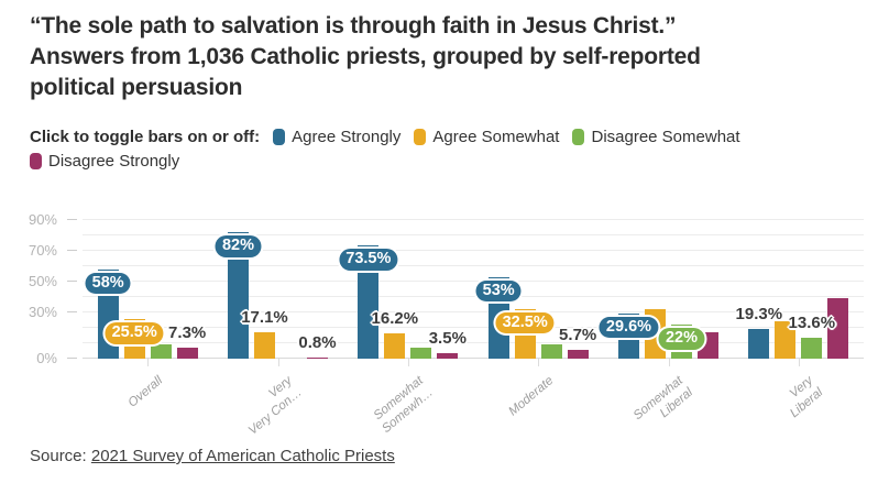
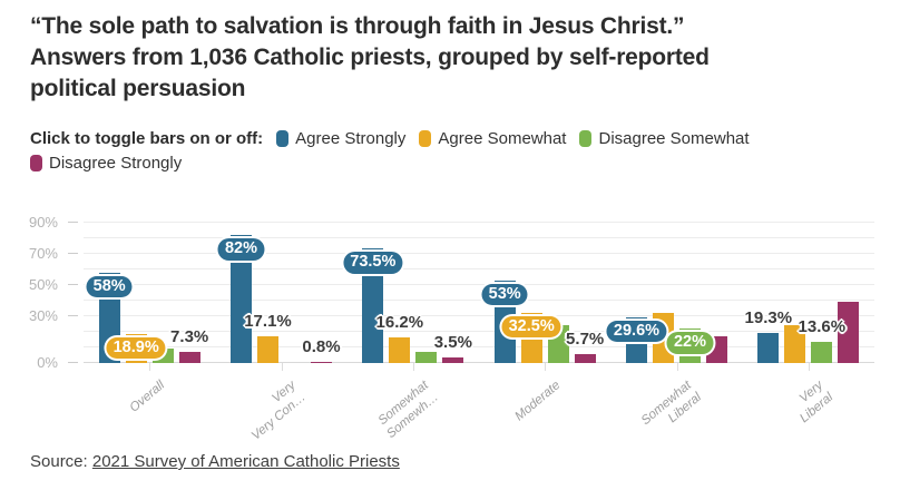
Agree Somewhat/Overall: 25.5% -> 18.9%
Disagree Somewhat/Moderate: 9% -> 24%
